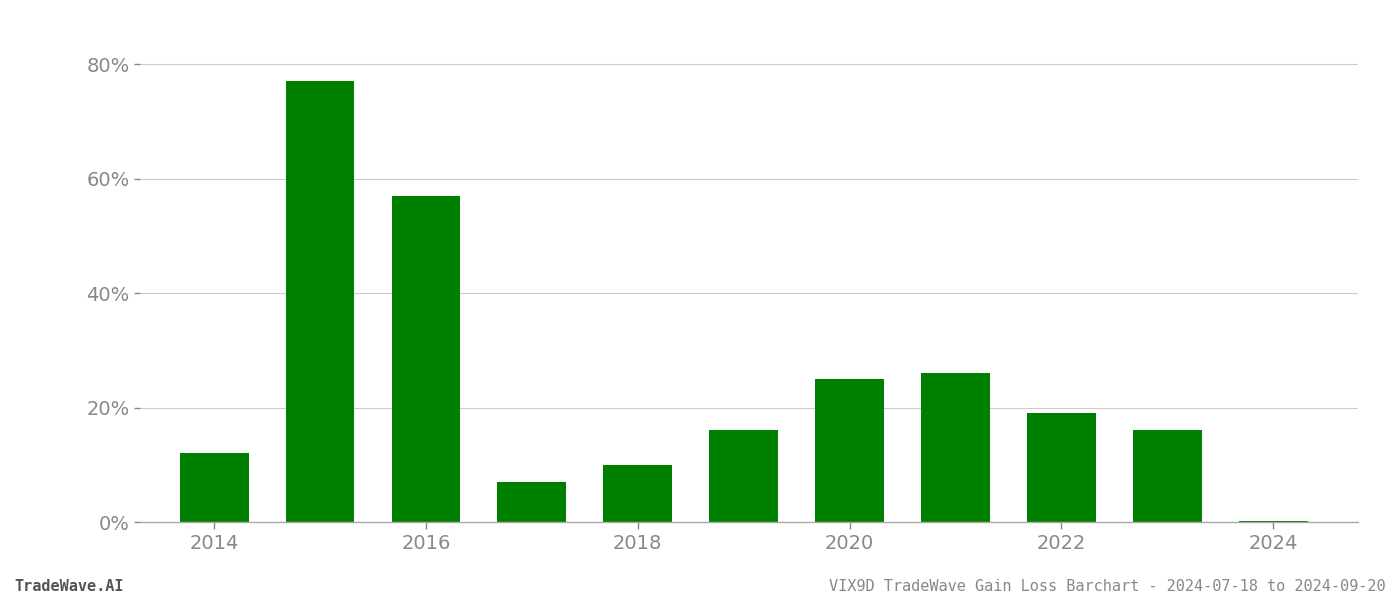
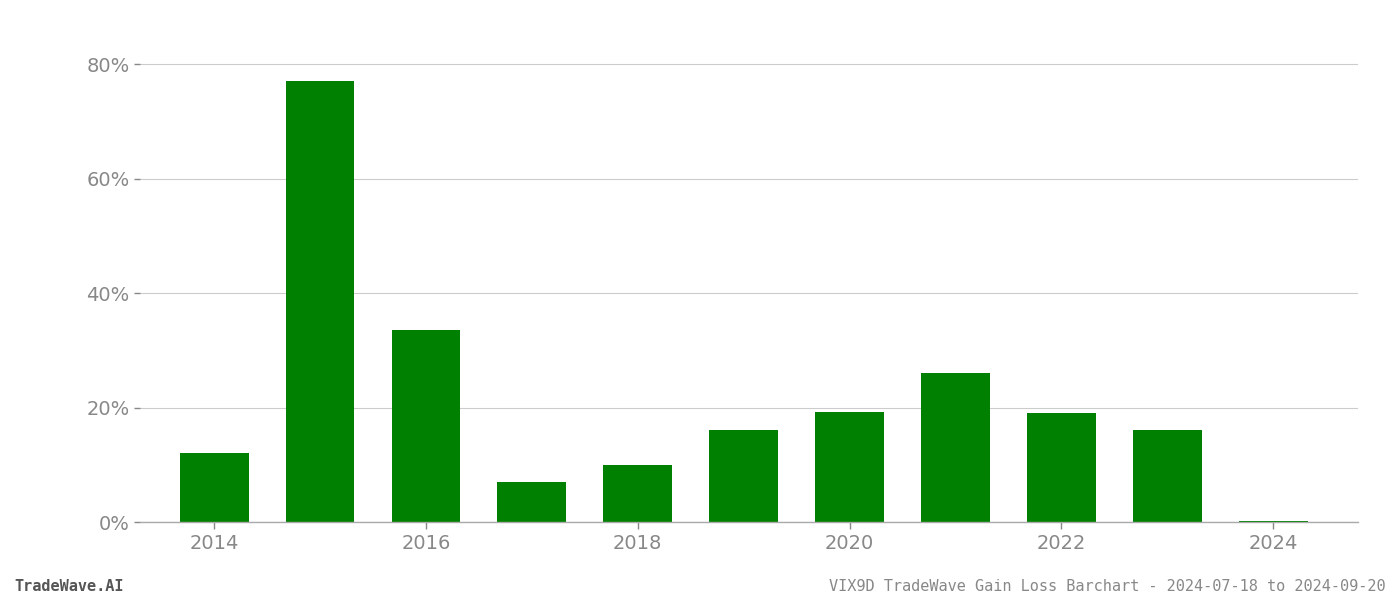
2016: 57.0% -> 33.6%
2020: 25.0% -> 19.2%
